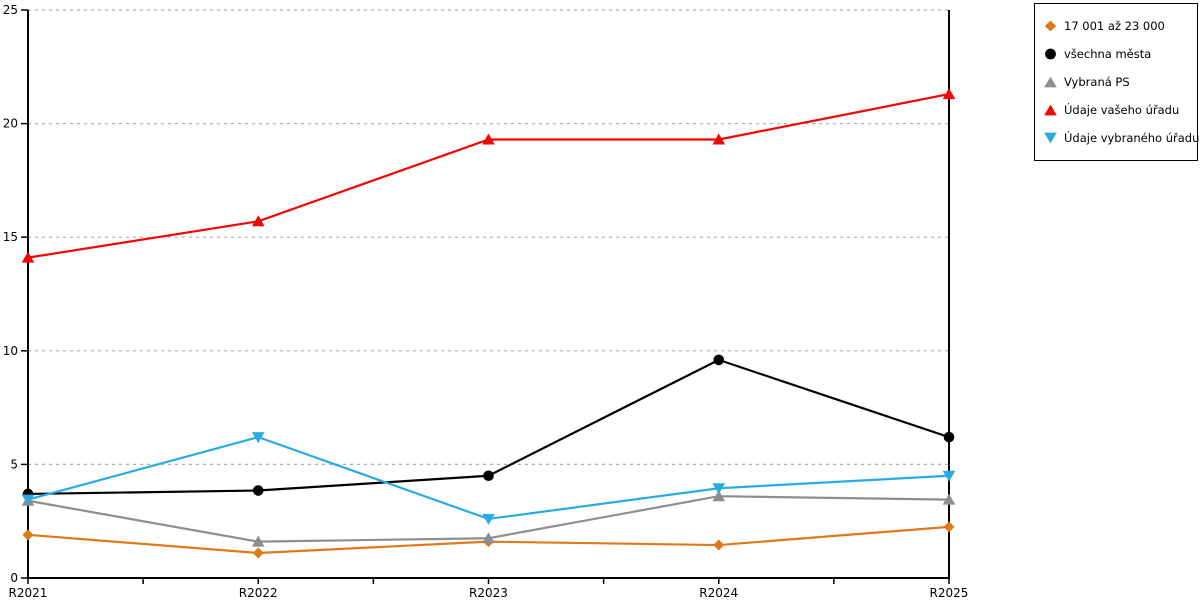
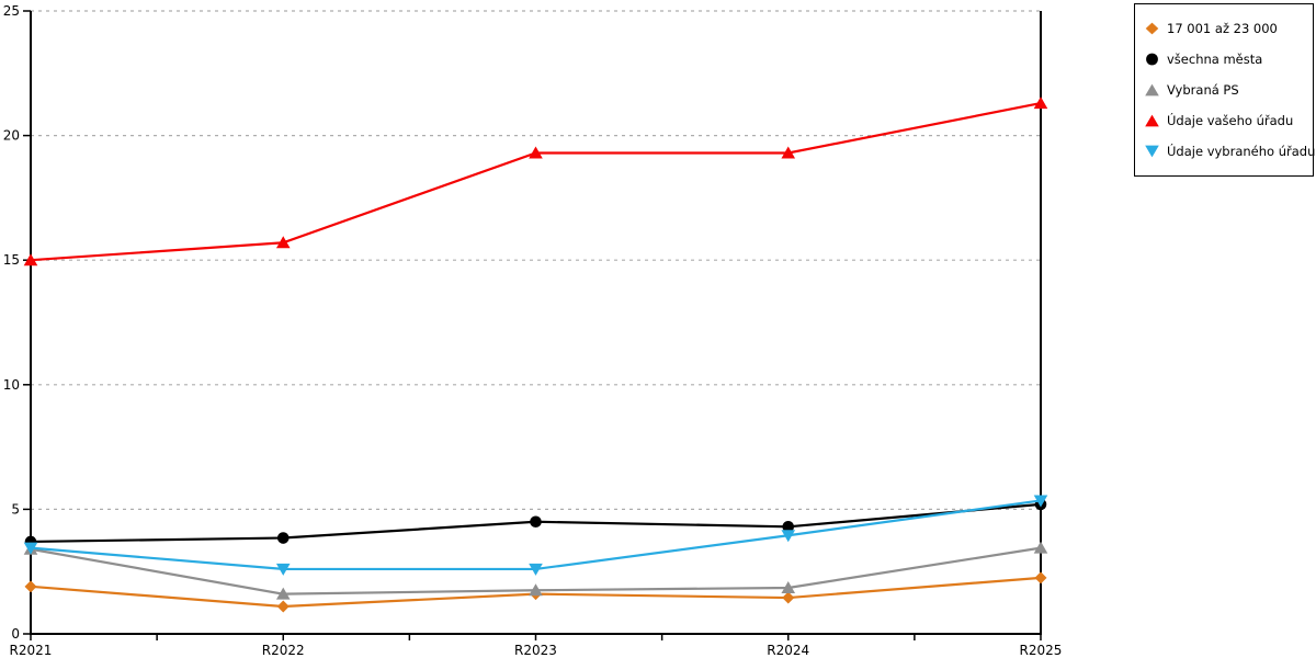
Údaje vašeho úřadu/R2021: 14.1 -> 15.0
Údaje vybraného úřadu/R2022: 6.2 -> 2.6
všechna města/R2024: 9.6 -> 4.3
Vybraná PS/R2024: 3.6 -> 1.9
všechna města/R2025: 6.2 -> 5.2
Údaje vybraného úřadu/R2025: 4.5 -> 5.3
